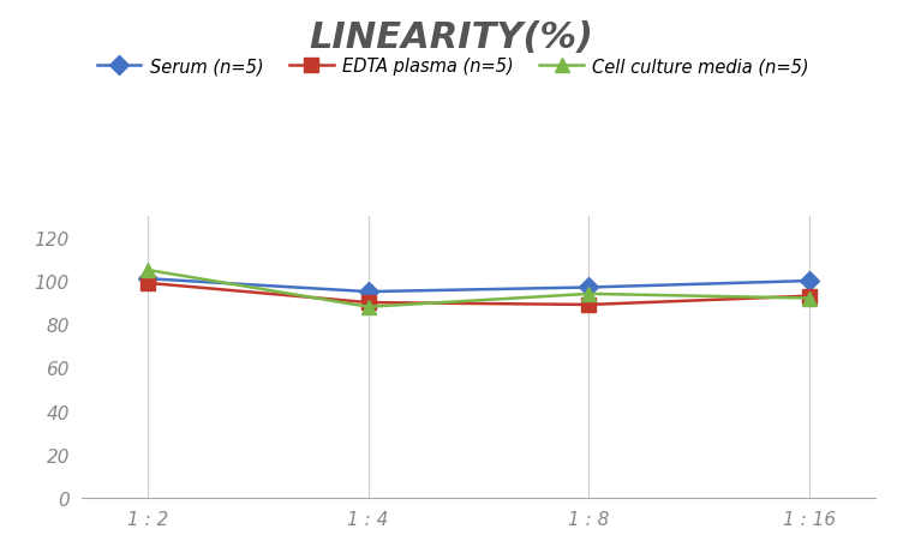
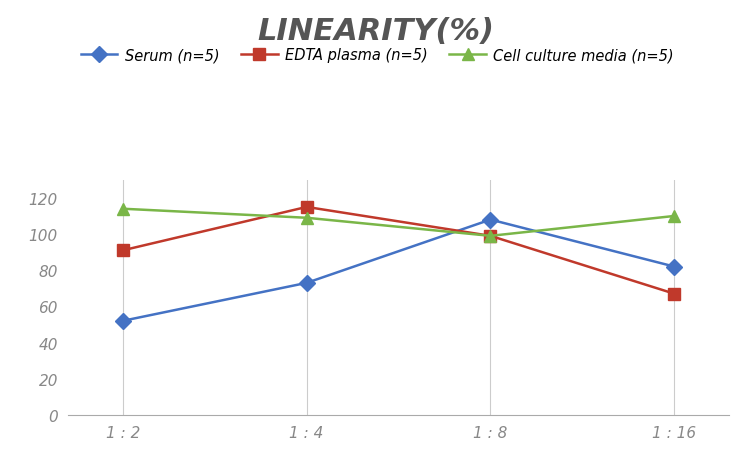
Serum (n=5)/1 : 2: 101 -> 52
EDTA plasma (n=5)/1 : 2: 99 -> 91
Cell culture media (n=5)/1 : 2: 105 -> 114
Serum (n=5)/1 : 4: 95 -> 73
EDTA plasma (n=5)/1 : 4: 90 -> 115
Cell culture media (n=5)/1 : 4: 88 -> 109
Serum (n=5)/1 : 8: 97 -> 108
EDTA plasma (n=5)/1 : 8: 89 -> 99
Cell culture media (n=5)/1 : 8: 94 -> 99
Serum (n=5)/1 : 16: 100 -> 82
EDTA plasma (n=5)/1 : 16: 93 -> 67
Cell culture media (n=5)/1 : 16: 92 -> 110
